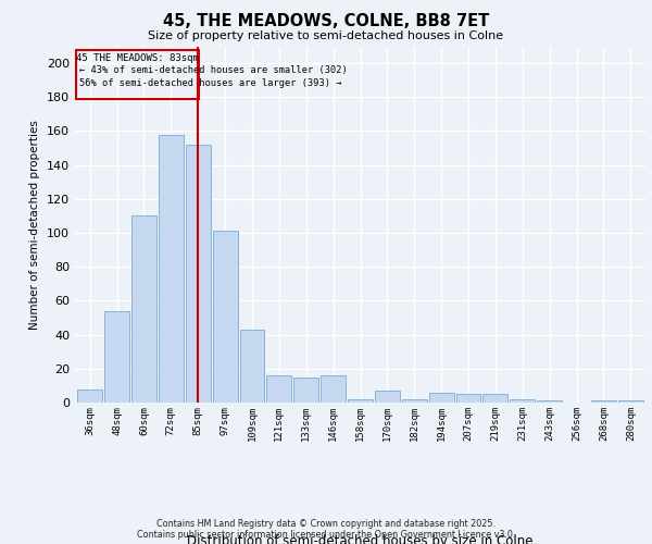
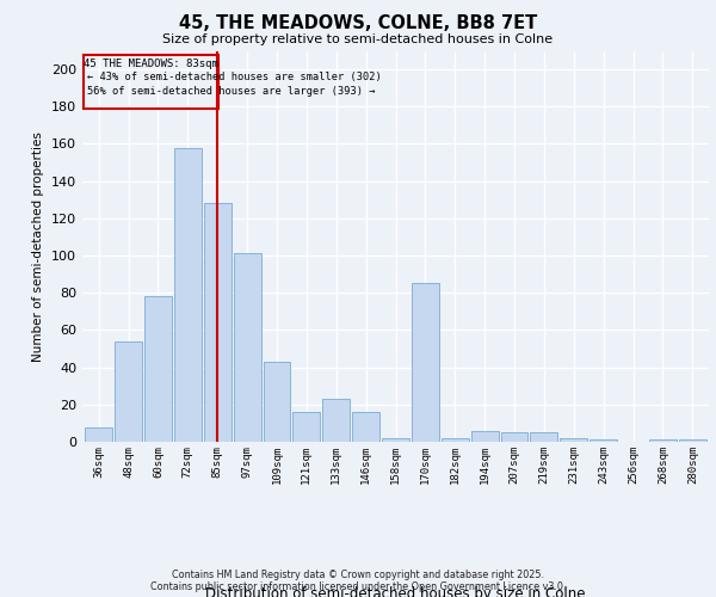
60sqm: 110 -> 78
85sqm: 152 -> 128
133sqm: 15 -> 23
170sqm: 7 -> 85
